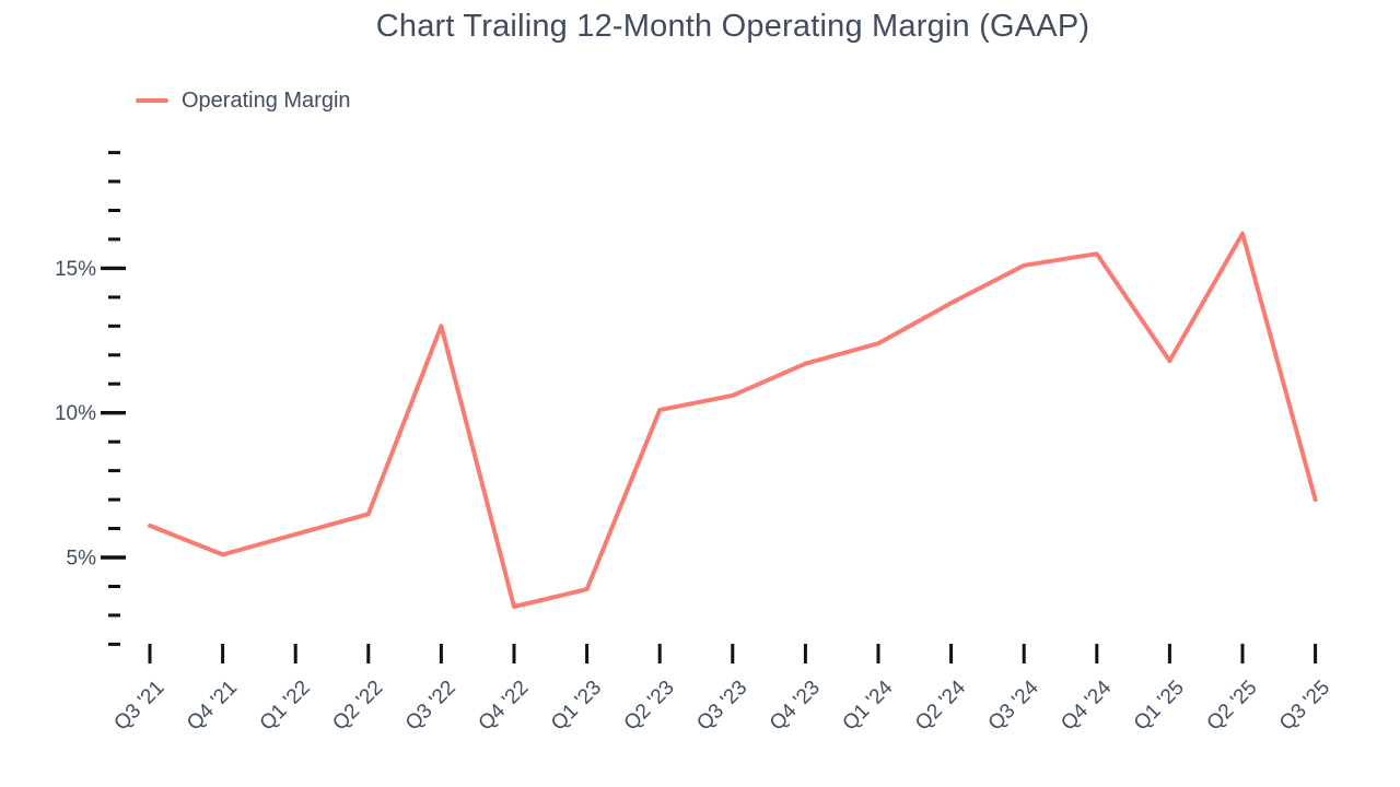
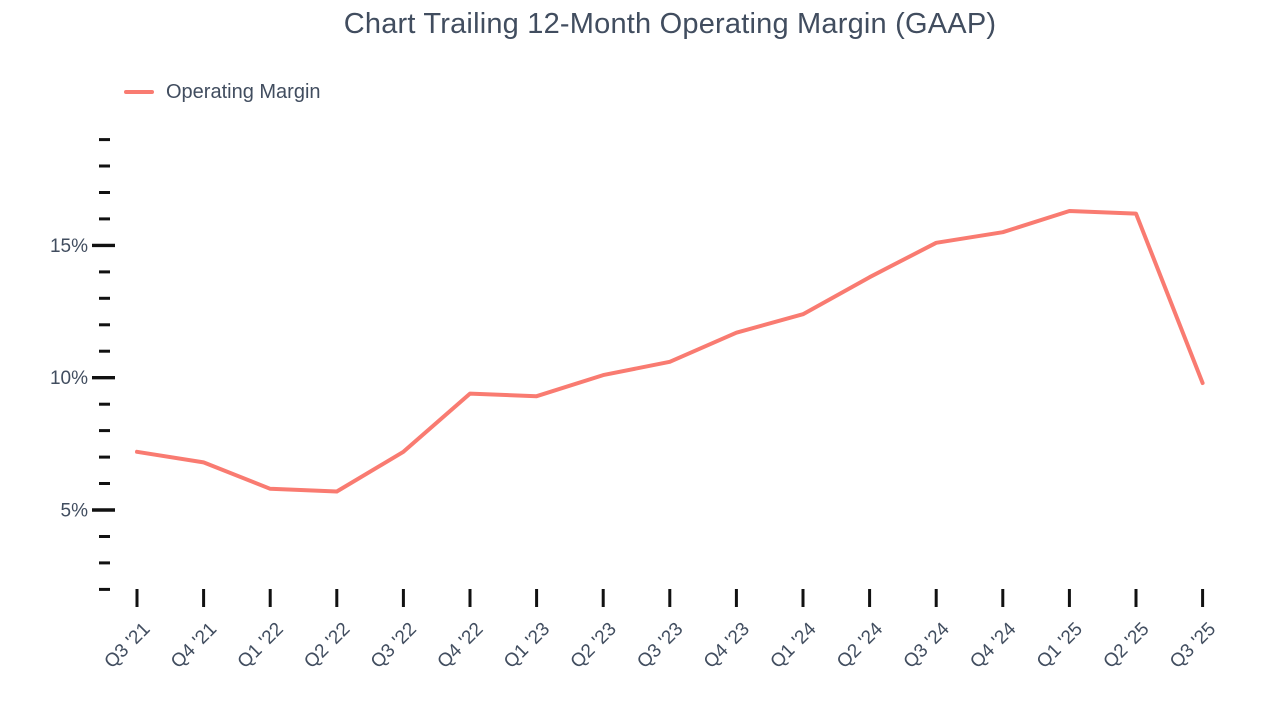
Q3 '21: 6.1% -> 7.2%
Q4 '21: 5.1% -> 6.8%
Q2 '22: 6.5% -> 5.7%
Q3 '22: 13.0% -> 7.2%
Q4 '22: 3.3% -> 9.4%
Q1 '23: 3.9% -> 9.3%
Q1 '25: 11.8% -> 16.3%
Q3 '25: 7.0% -> 9.8%
